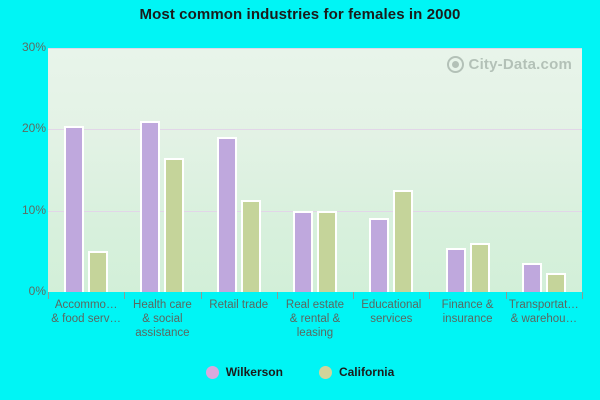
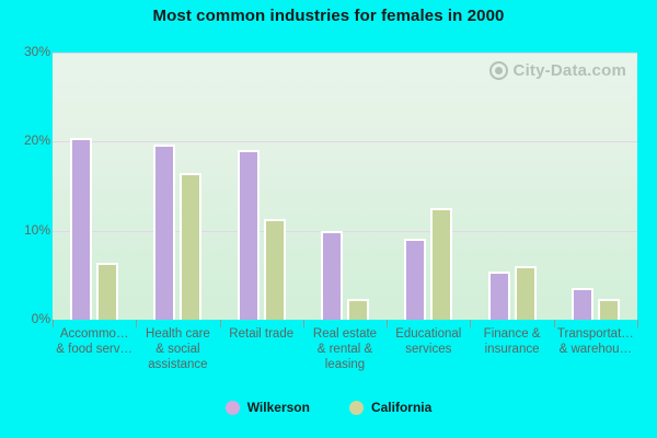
California/Accommo… & food serv…: 5% -> 6%
Wilkerson/Health care & social assistance: 21% -> 20%
California/Real estate & rental & leasing: 10% -> 2%
